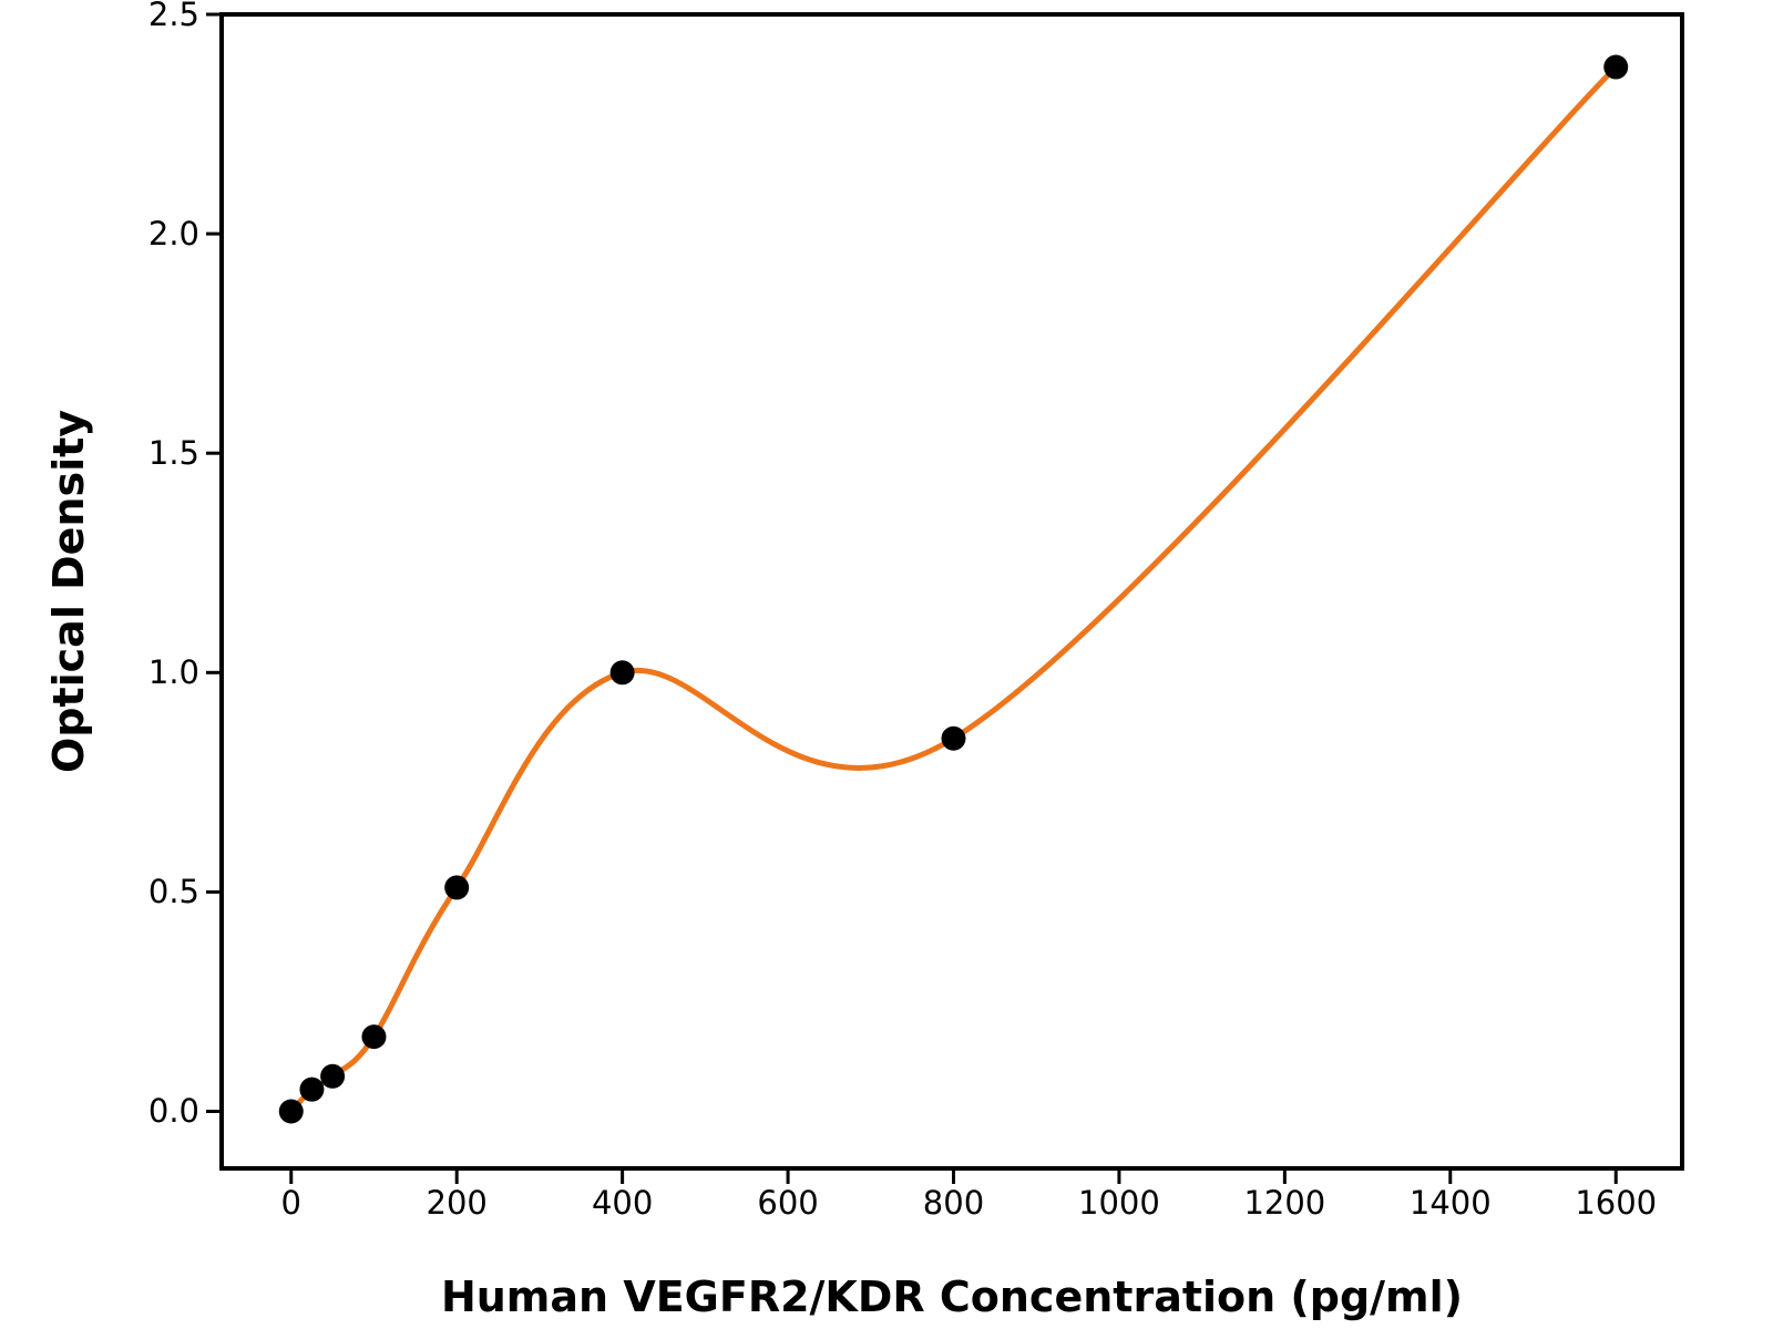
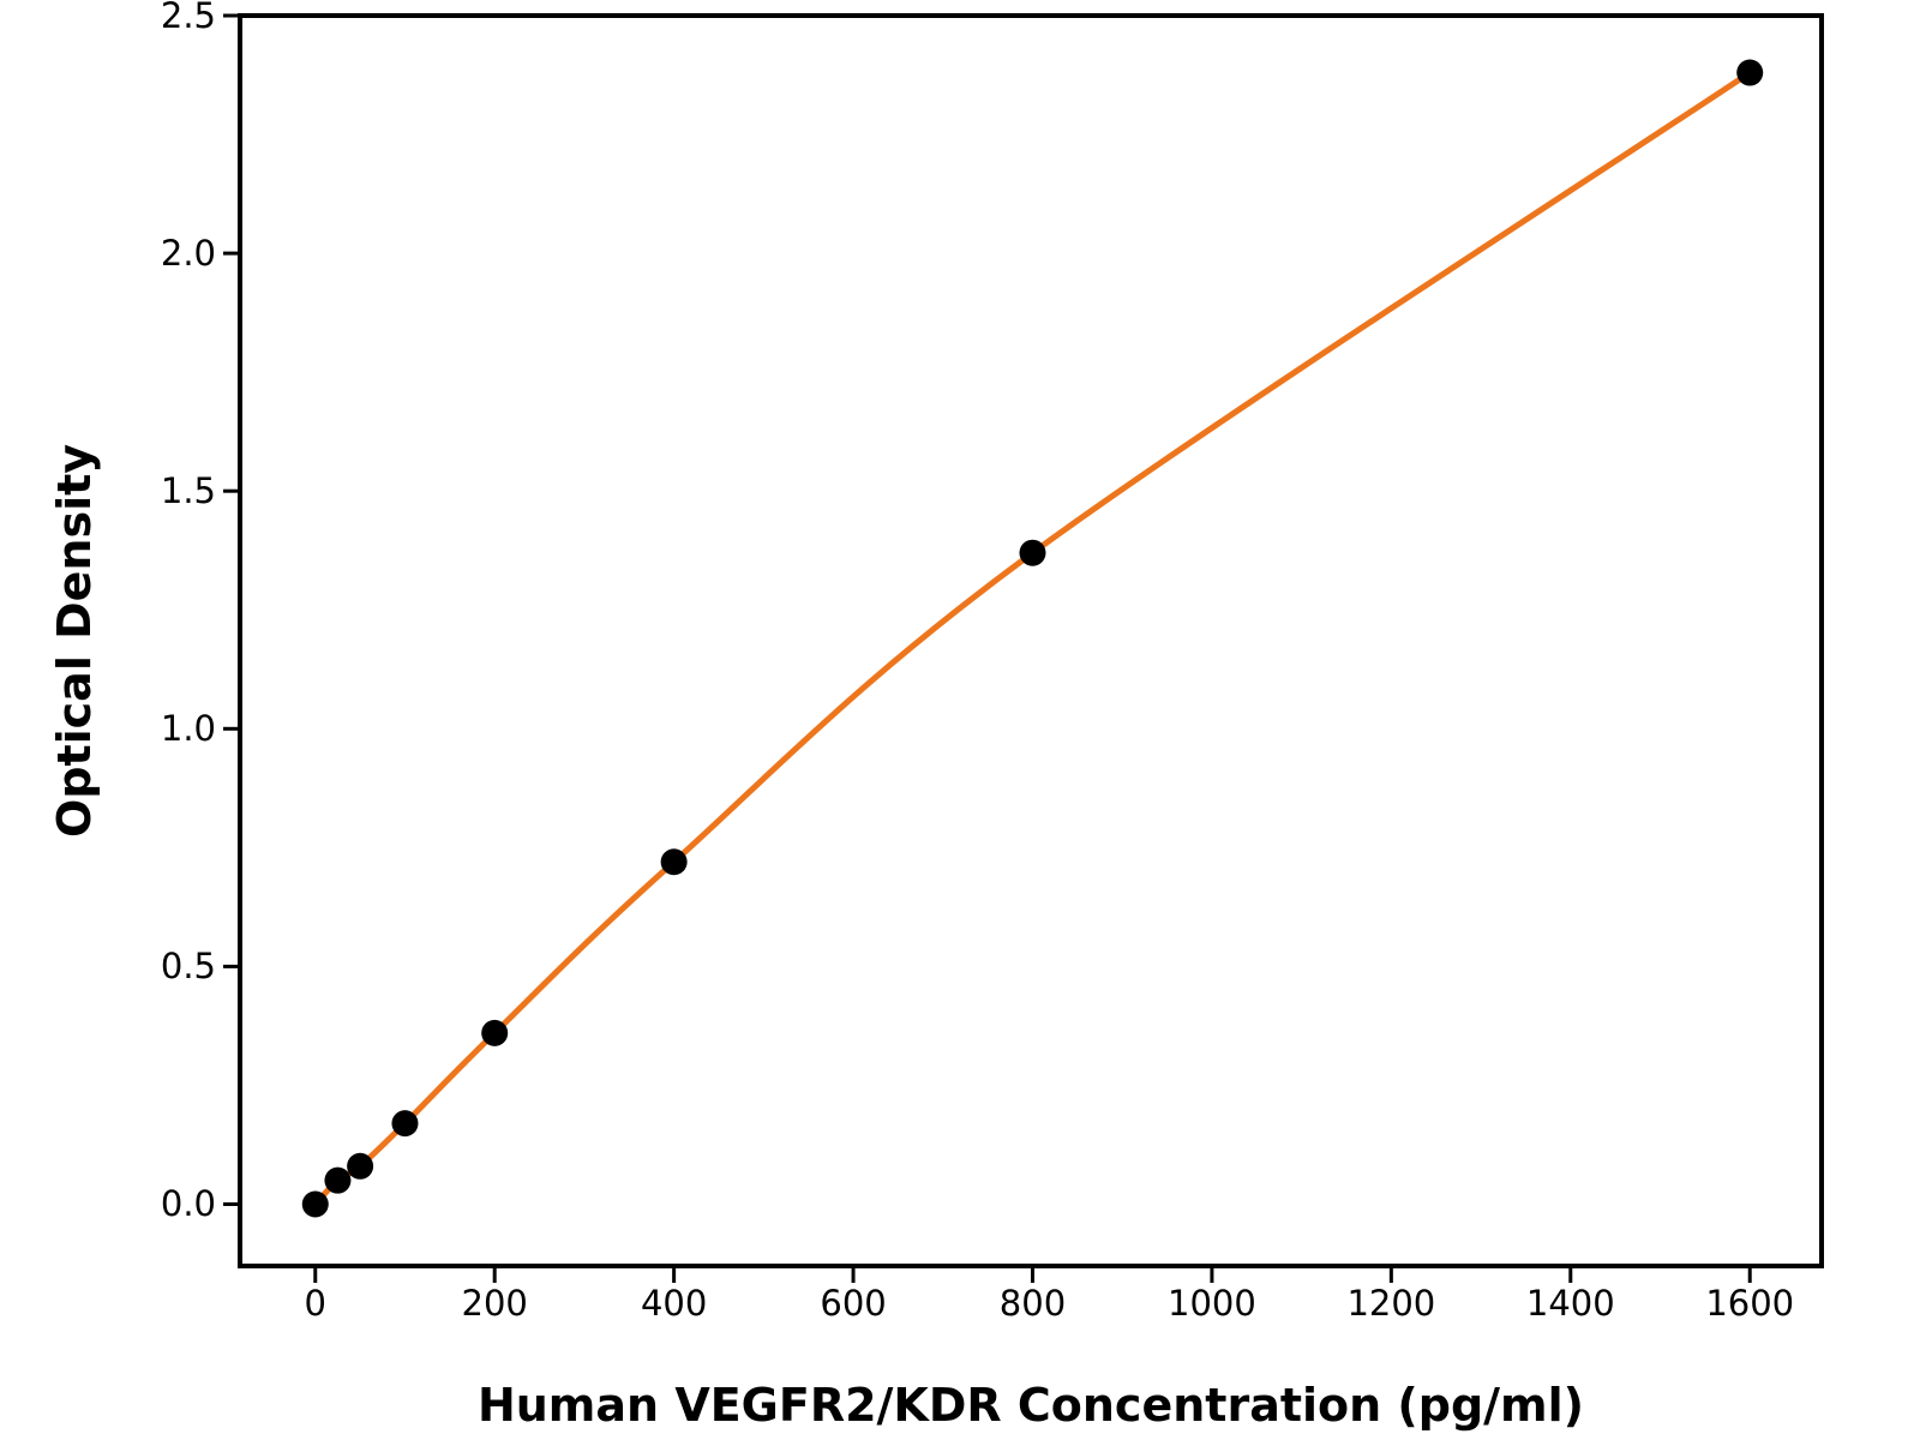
200: 0.51 -> 0.36
400: 1.00 -> 0.72
800: 0.85 -> 1.37
